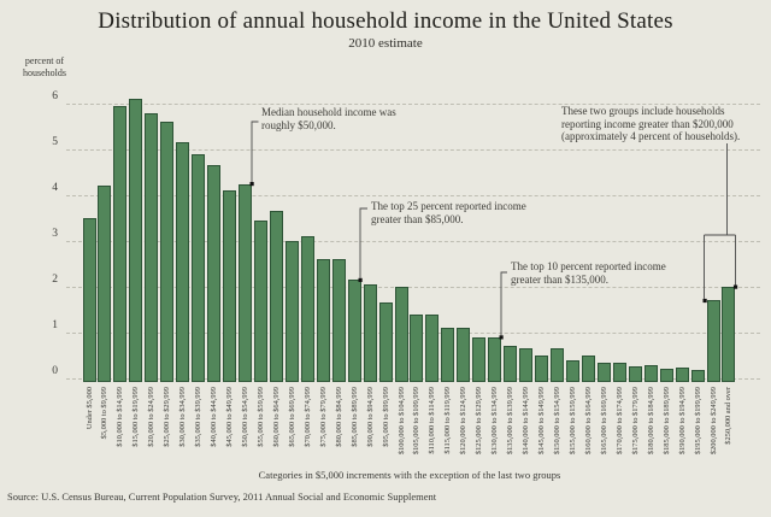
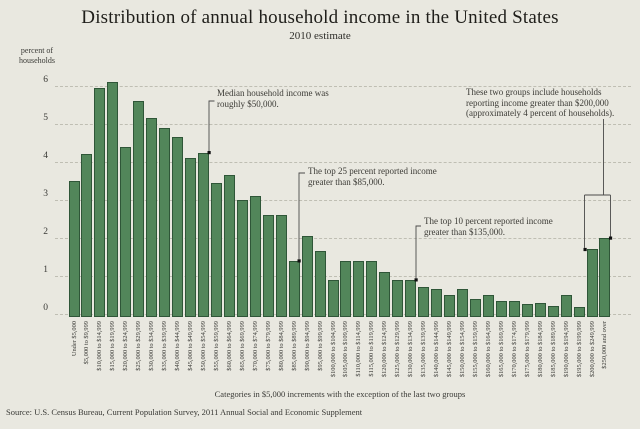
$20,000 to $24,999: 5.8 -> 4.4
$85,000 to $89,999: 2.1 -> 1.4
$100,000 to $104,999: 2.0 -> 0.9
$115,000 to $119,999: 1.1 -> 1.4
$190,000 to $194,999: 0.2 -> 0.5
